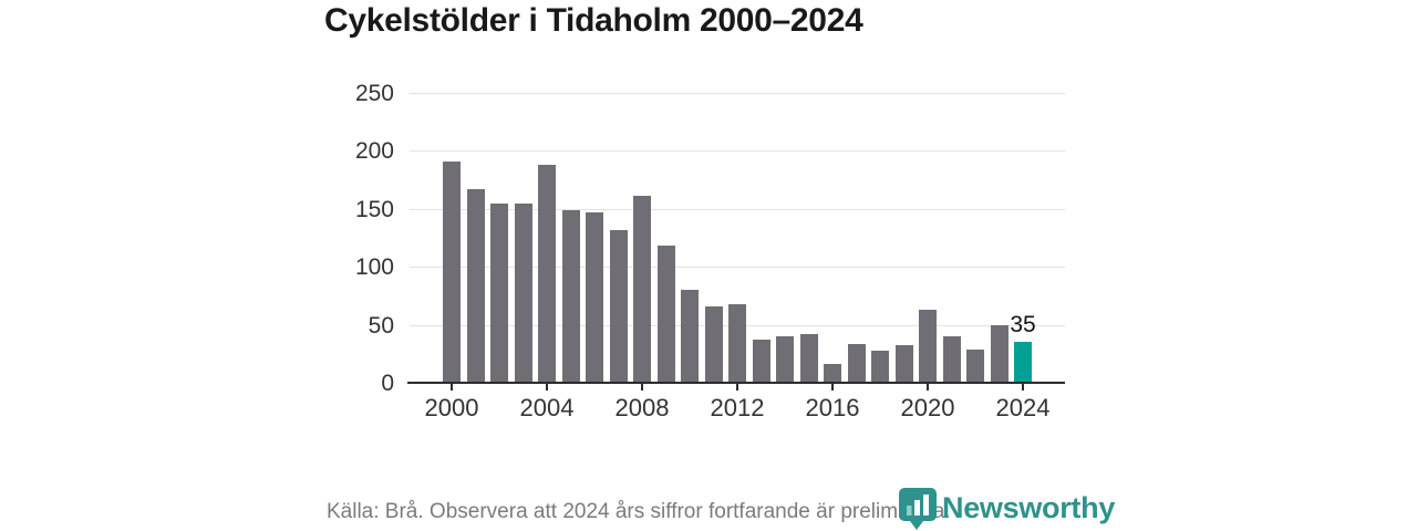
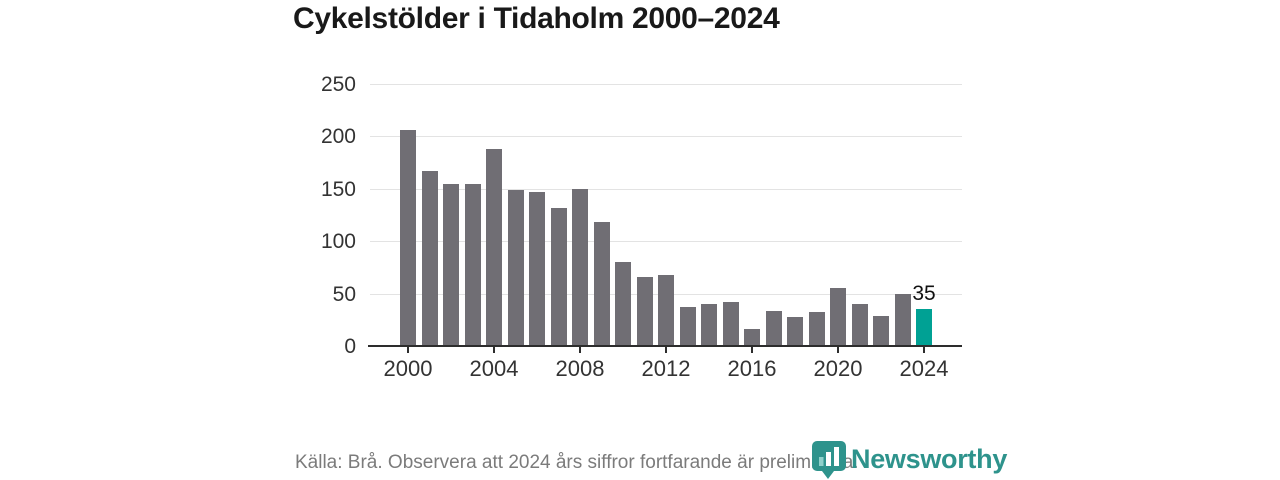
2000: 191 -> 206
2008: 161 -> 150
2020: 63 -> 55
